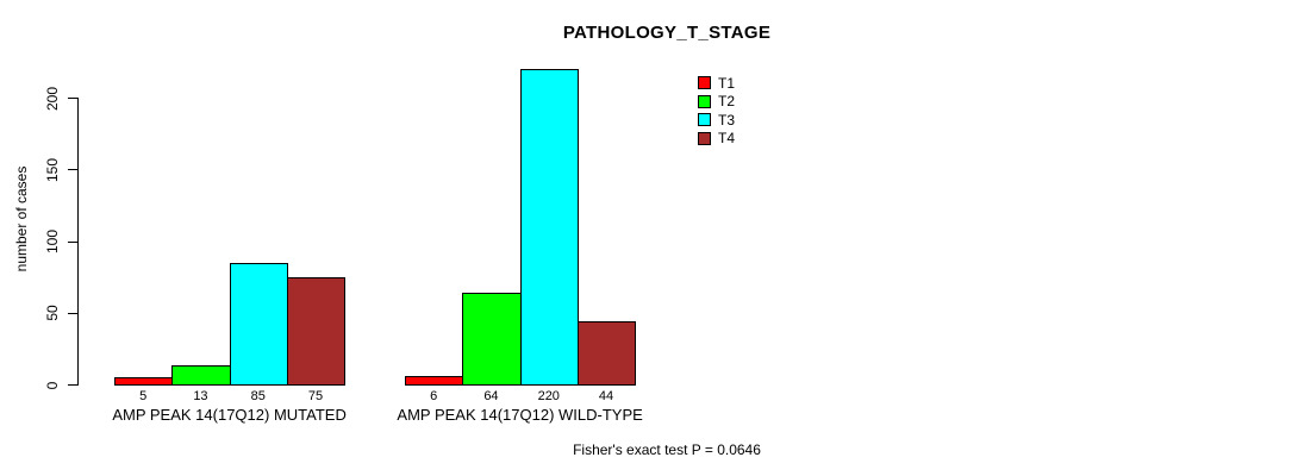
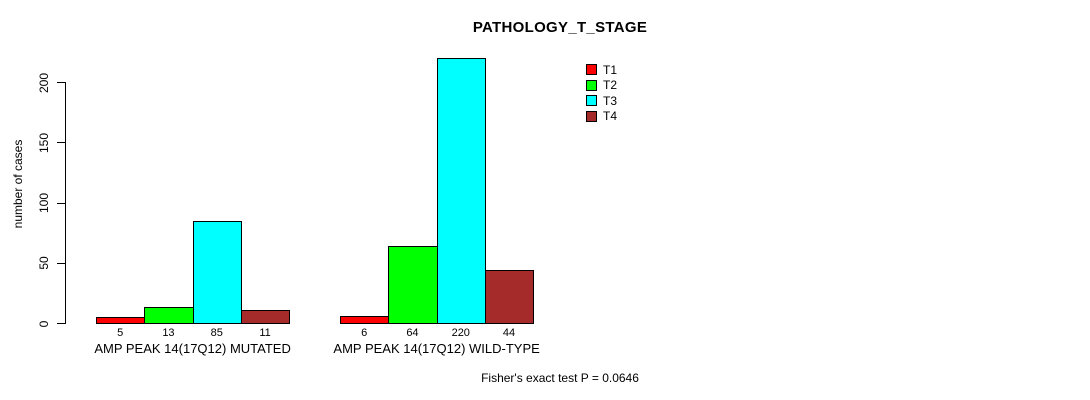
T4/AMP PEAK 14(17Q12) MUTATED: 75 -> 11
